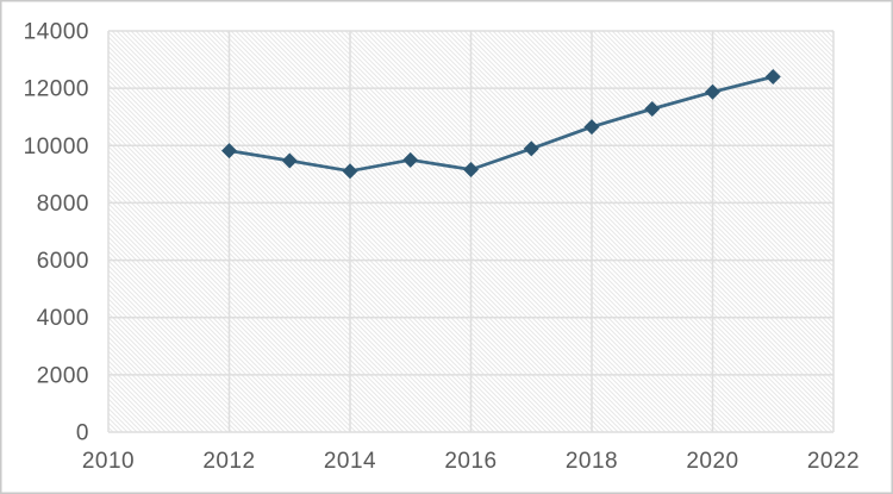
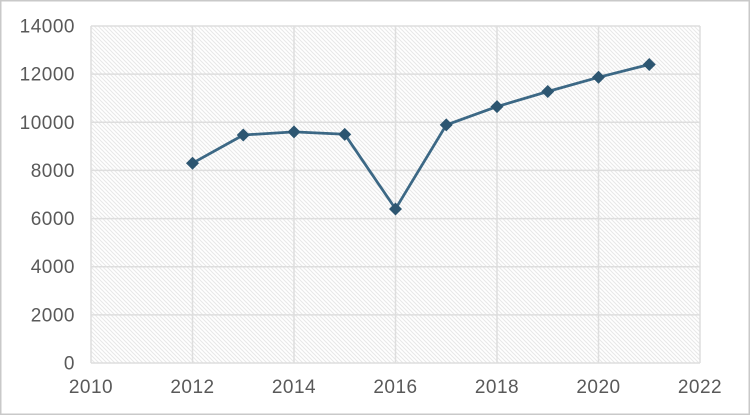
2012: 9800 -> 8300
2014: 9100 -> 9600
2016: 9200 -> 6400
